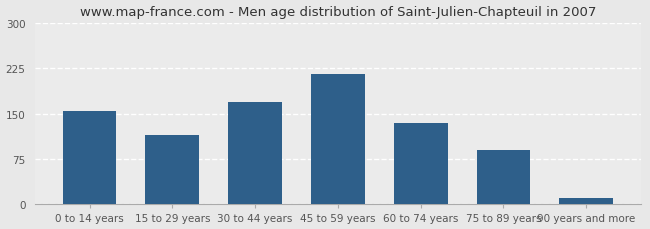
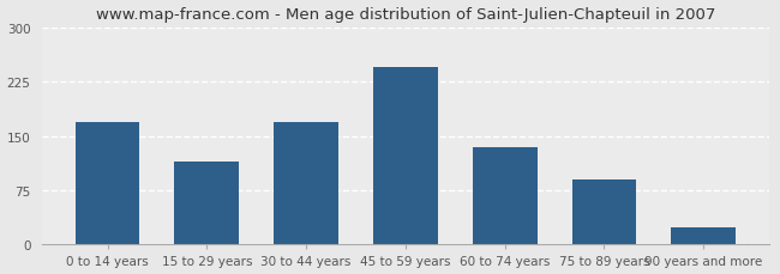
0 to 14 years: 155 -> 170
45 to 59 years: 215 -> 246
90 years and more: 10 -> 24
